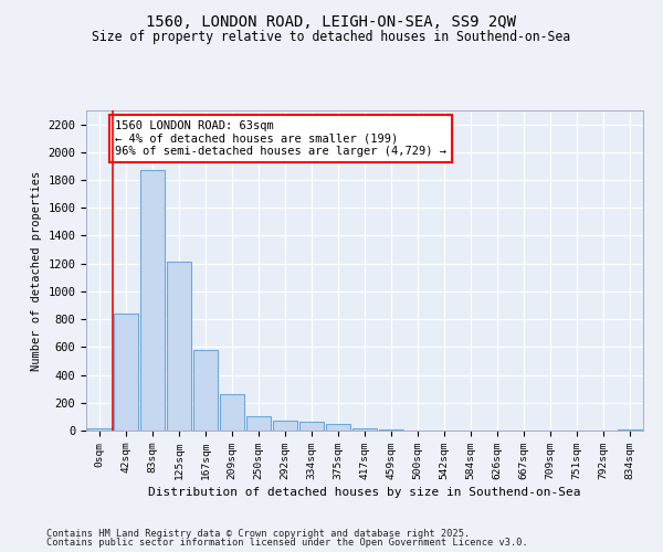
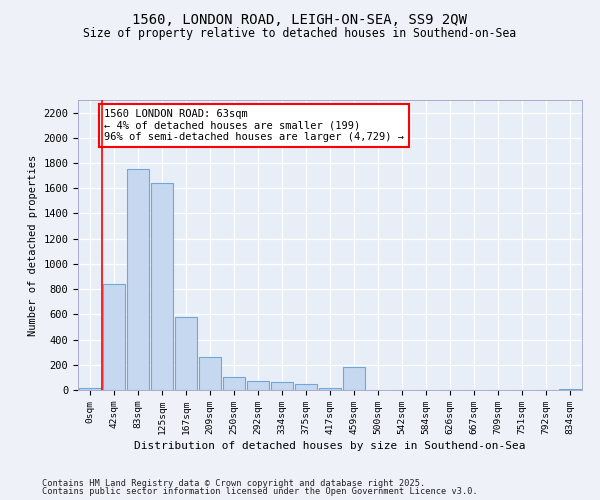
83sqm: 1870 -> 1750
125sqm: 1210 -> 1640
459sqm: 10 -> 180
